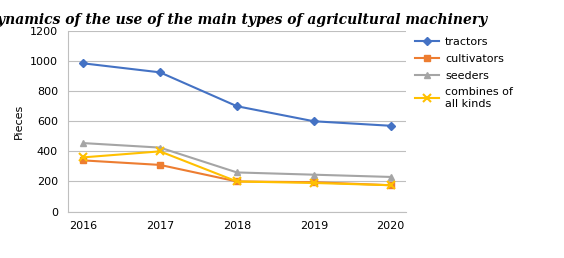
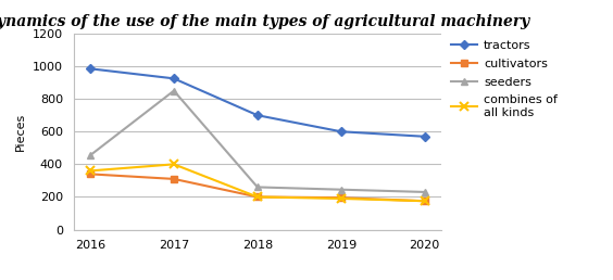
seeders/2017: 420 -> 850
